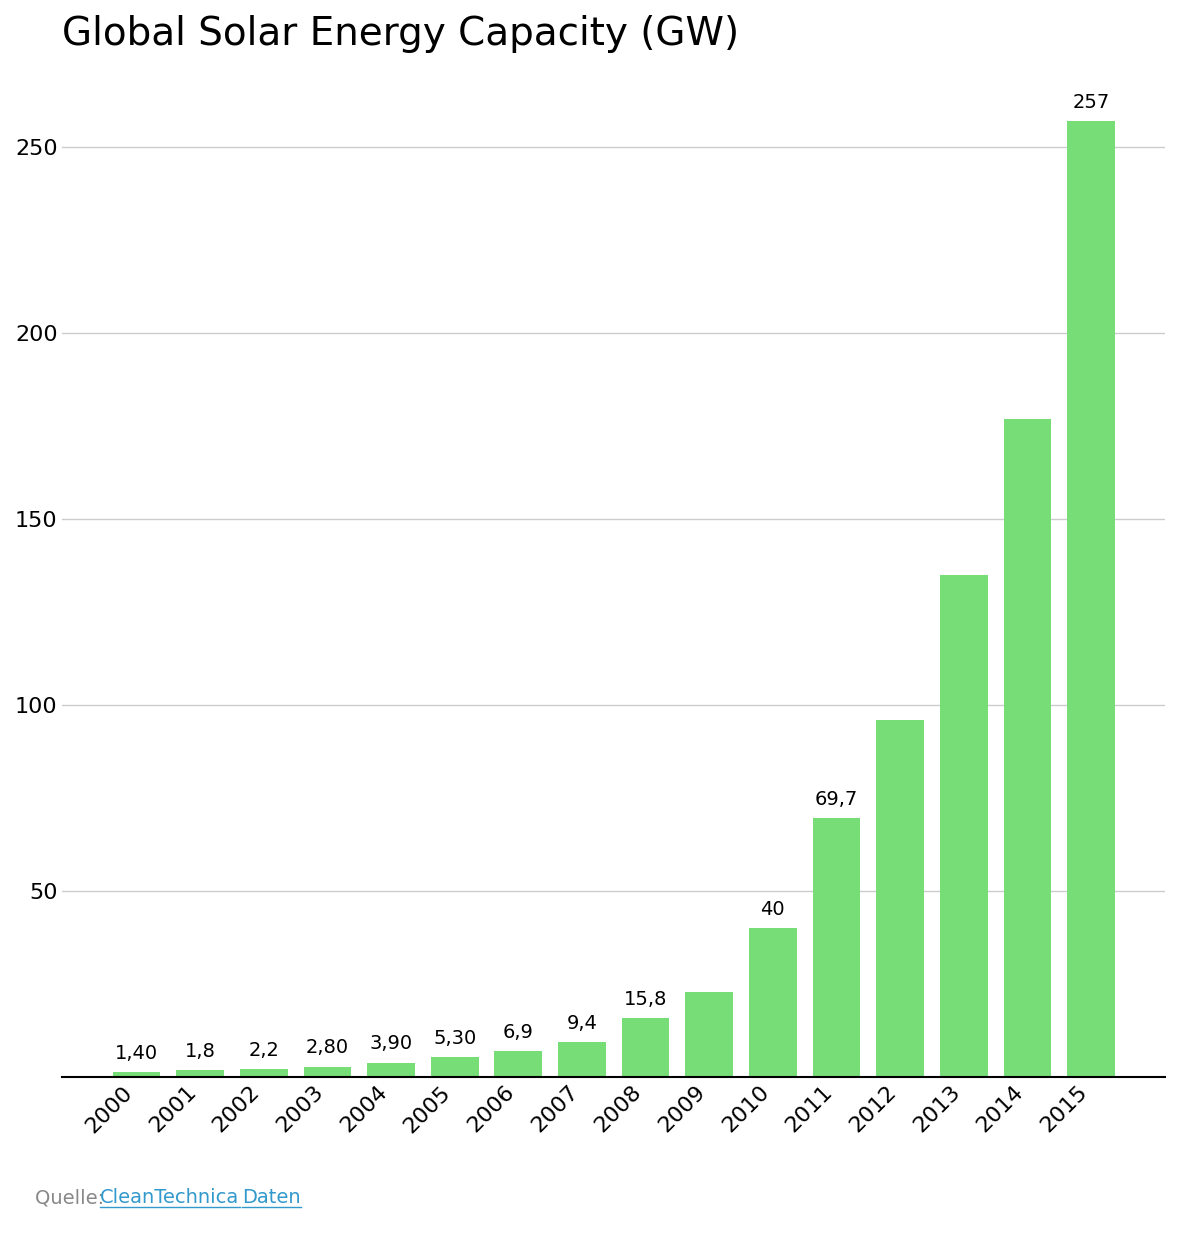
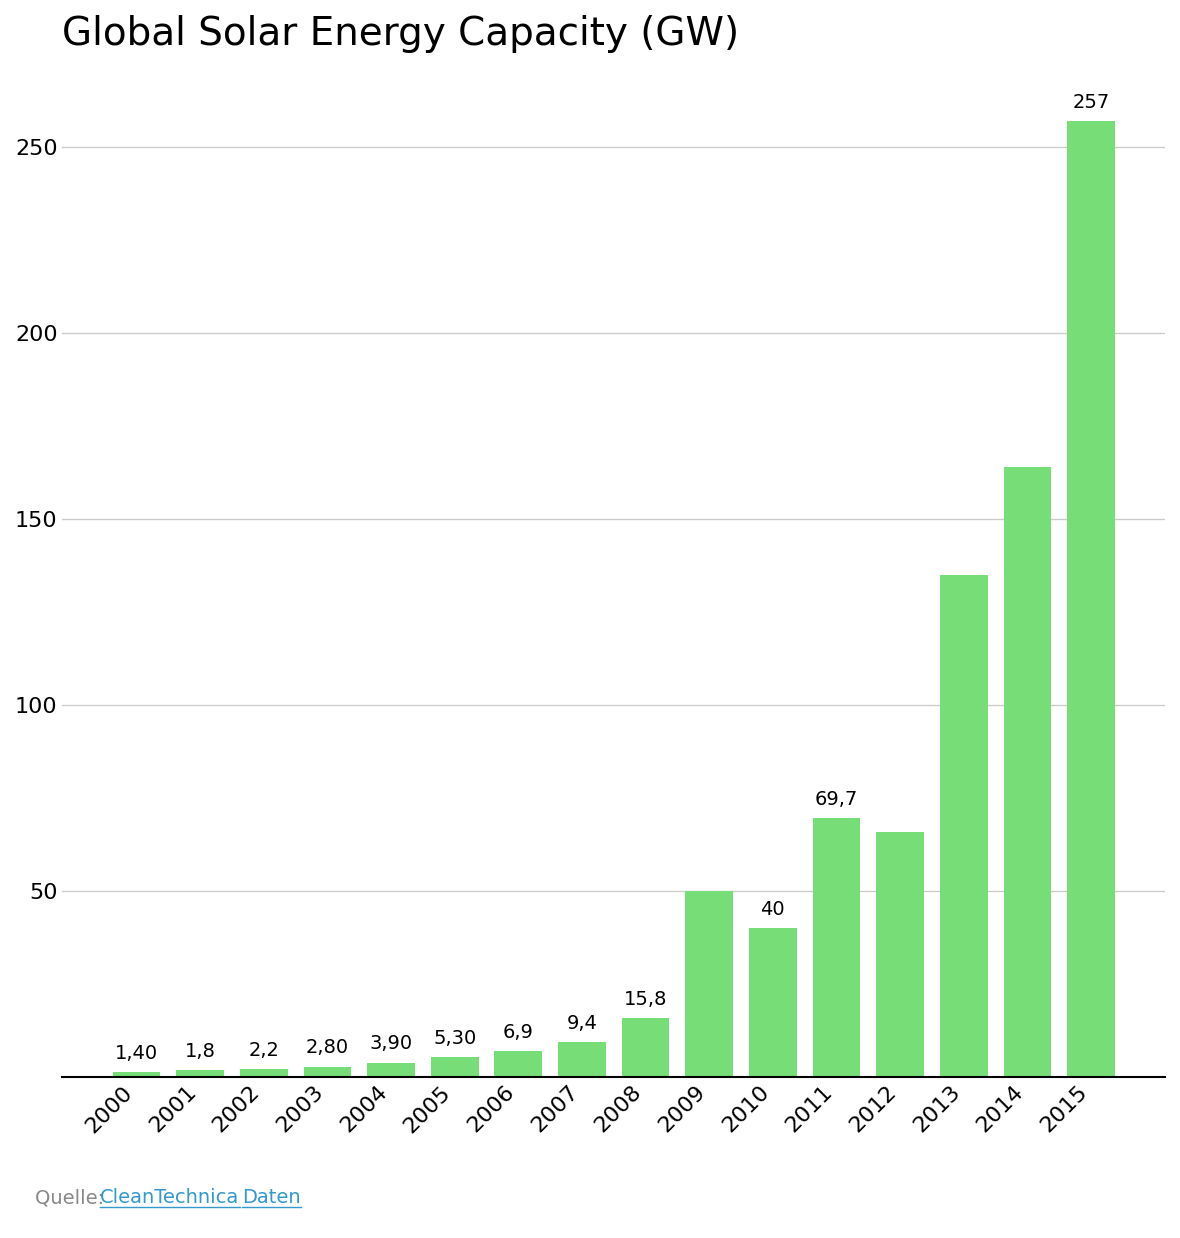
2009: 23.0 -> 50.0
2012: 96.0 -> 66.0
2014: 177.0 -> 164.0
